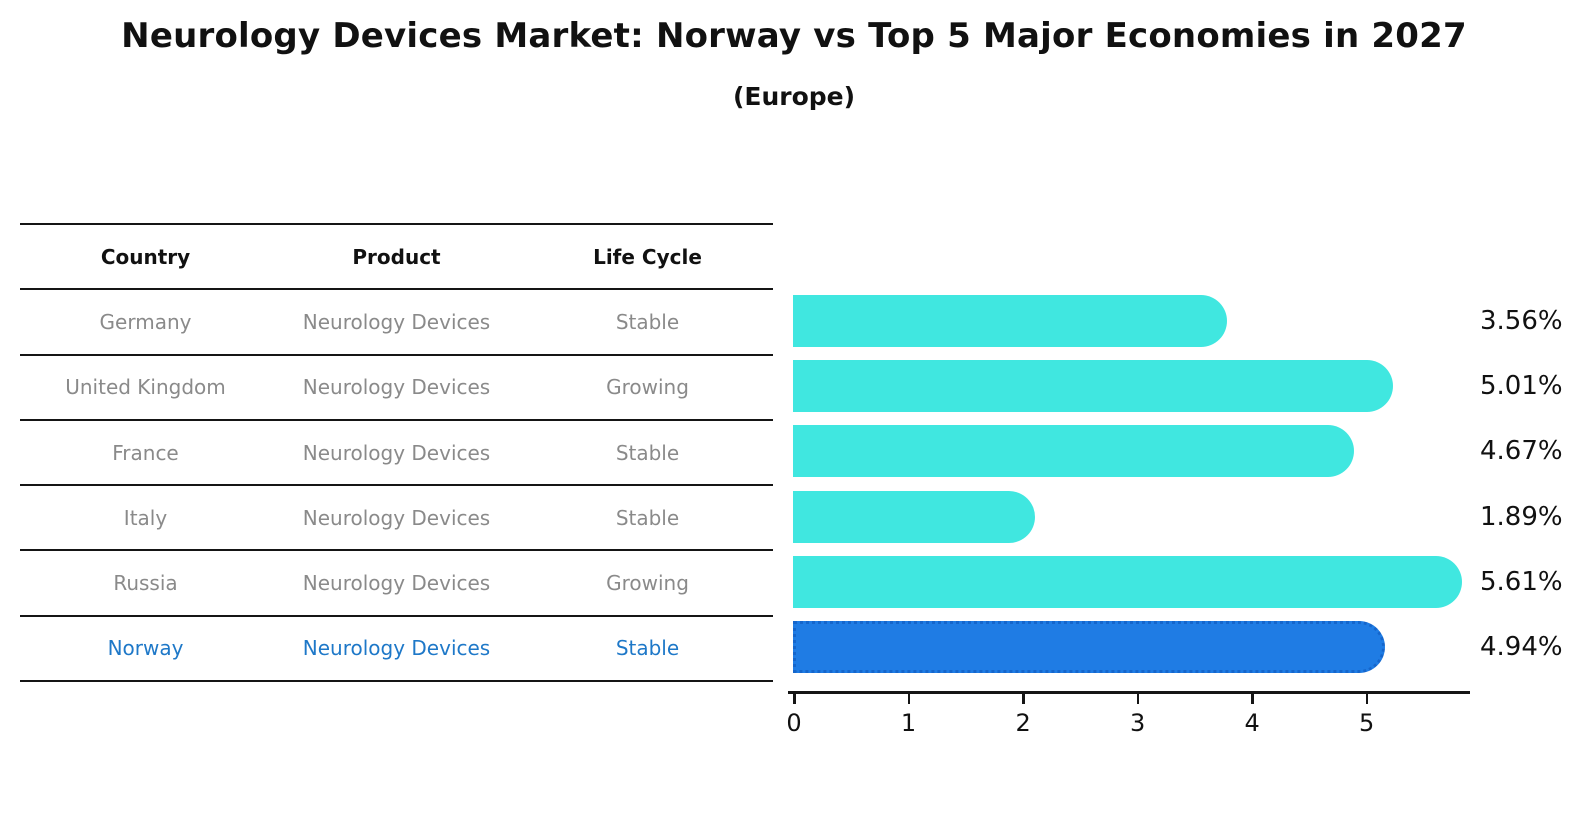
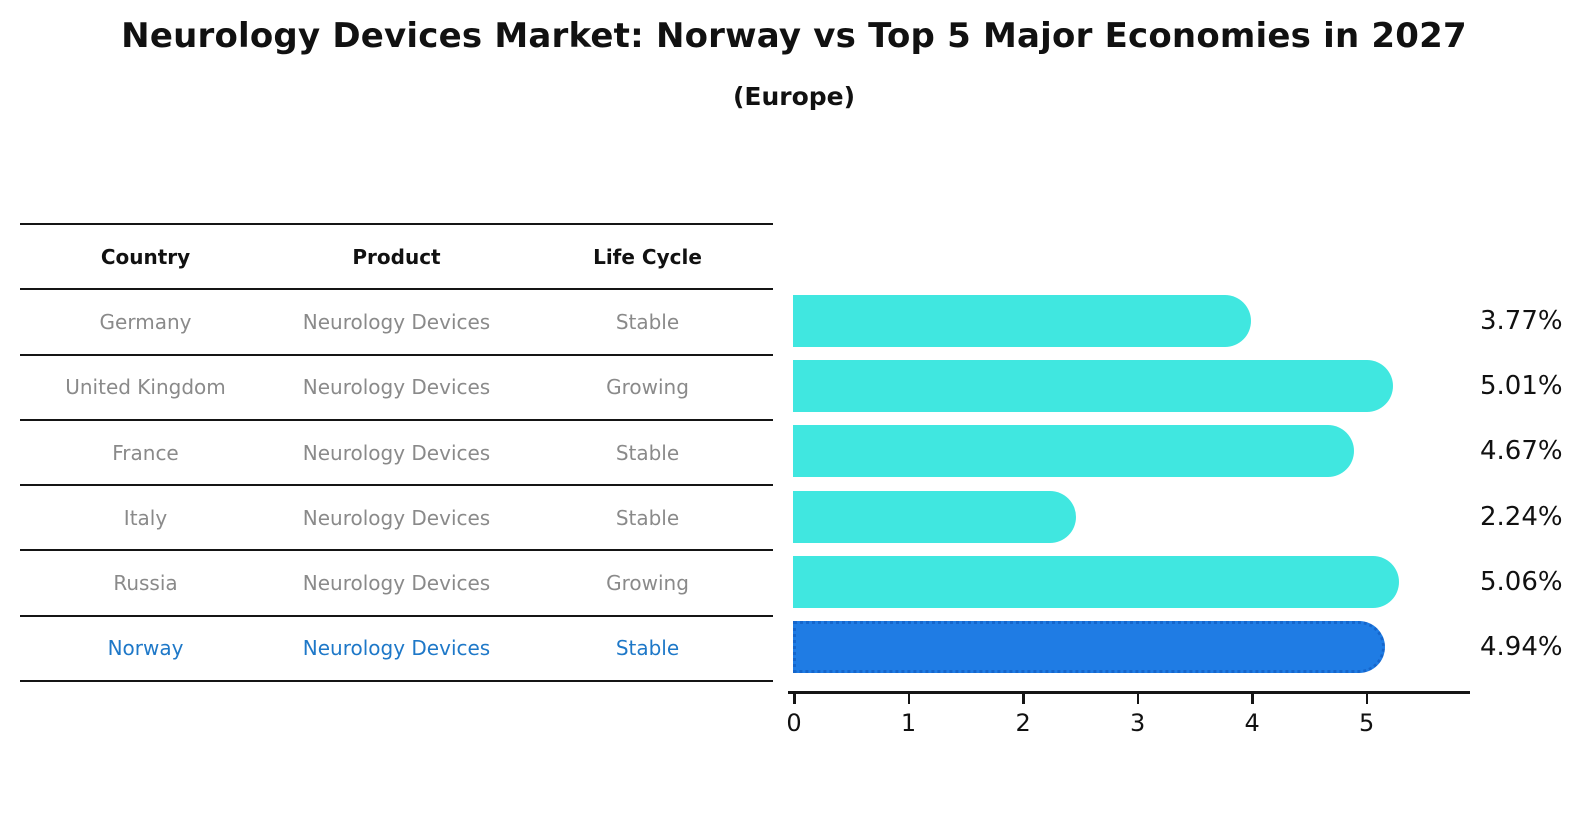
Germany: 3.56% -> 3.77%
Italy: 1.89% -> 2.24%
Russia: 5.61% -> 5.06%
